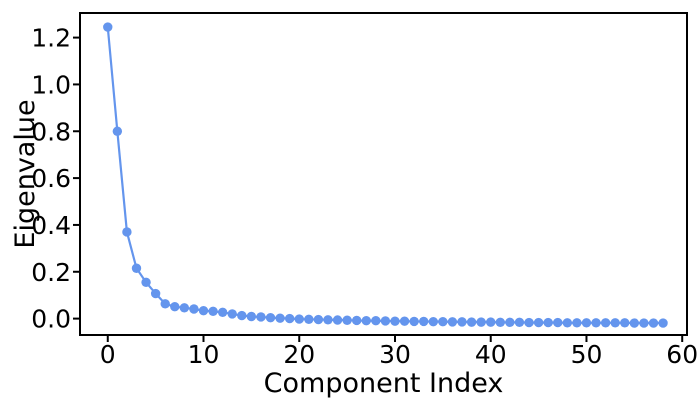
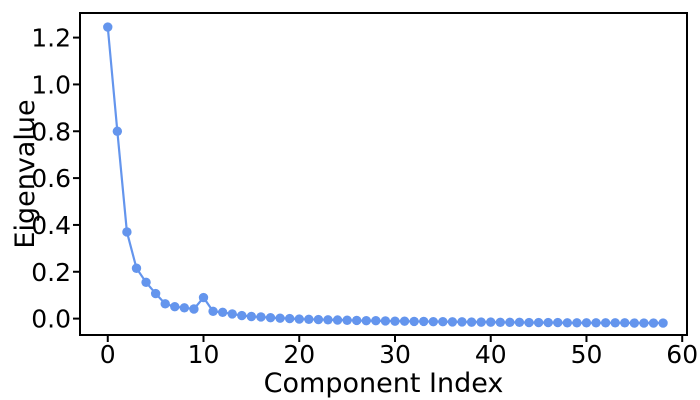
10: 0.03 -> 0.09
